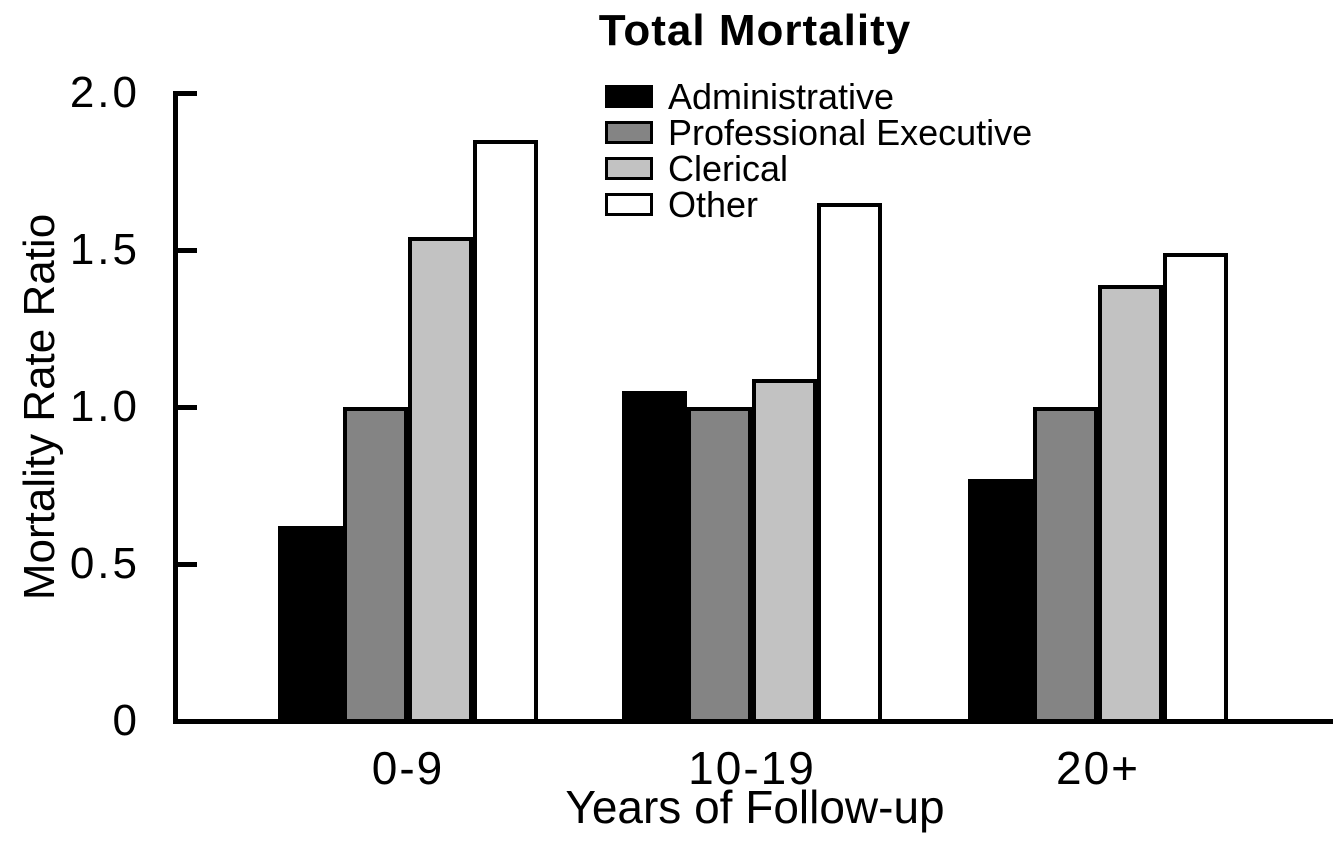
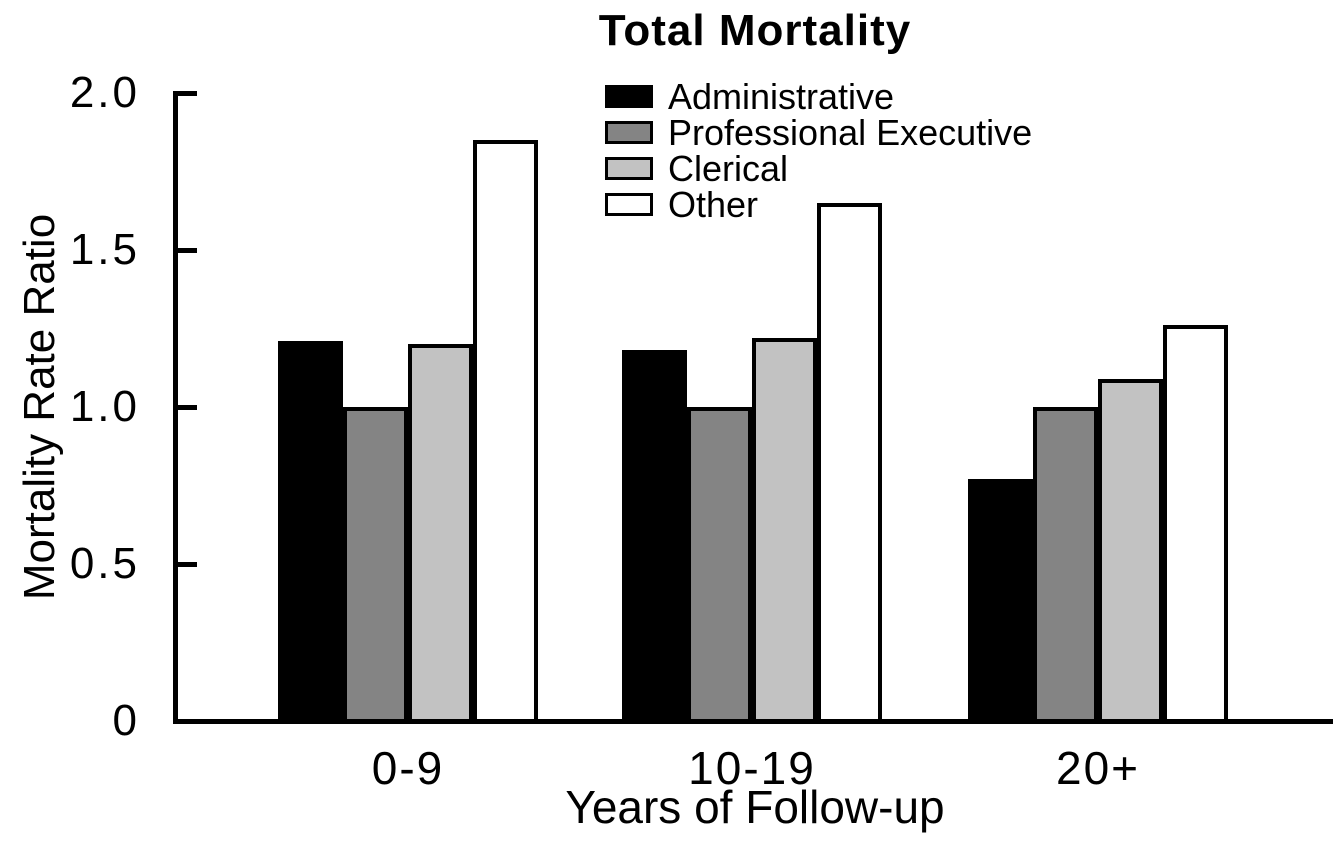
Administrative/0-9: 0.62 -> 1.21
Clerical/0-9: 1.54 -> 1.20
Administrative/10-19: 1.05 -> 1.18
Clerical/10-19: 1.09 -> 1.22
Clerical/20+: 1.39 -> 1.09
Other/20+: 1.49 -> 1.26
